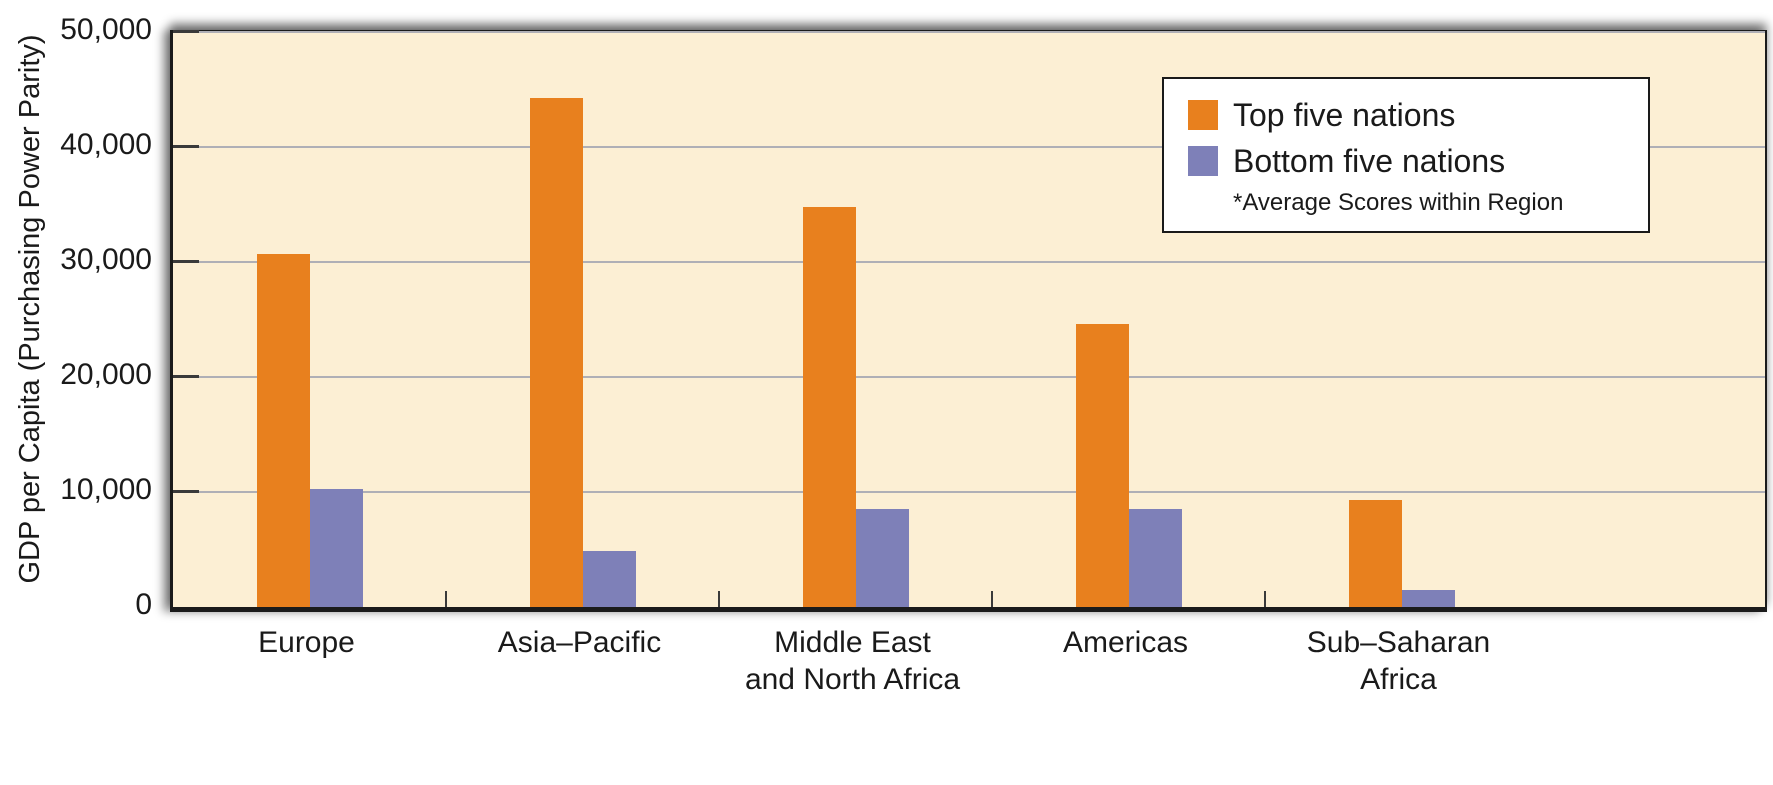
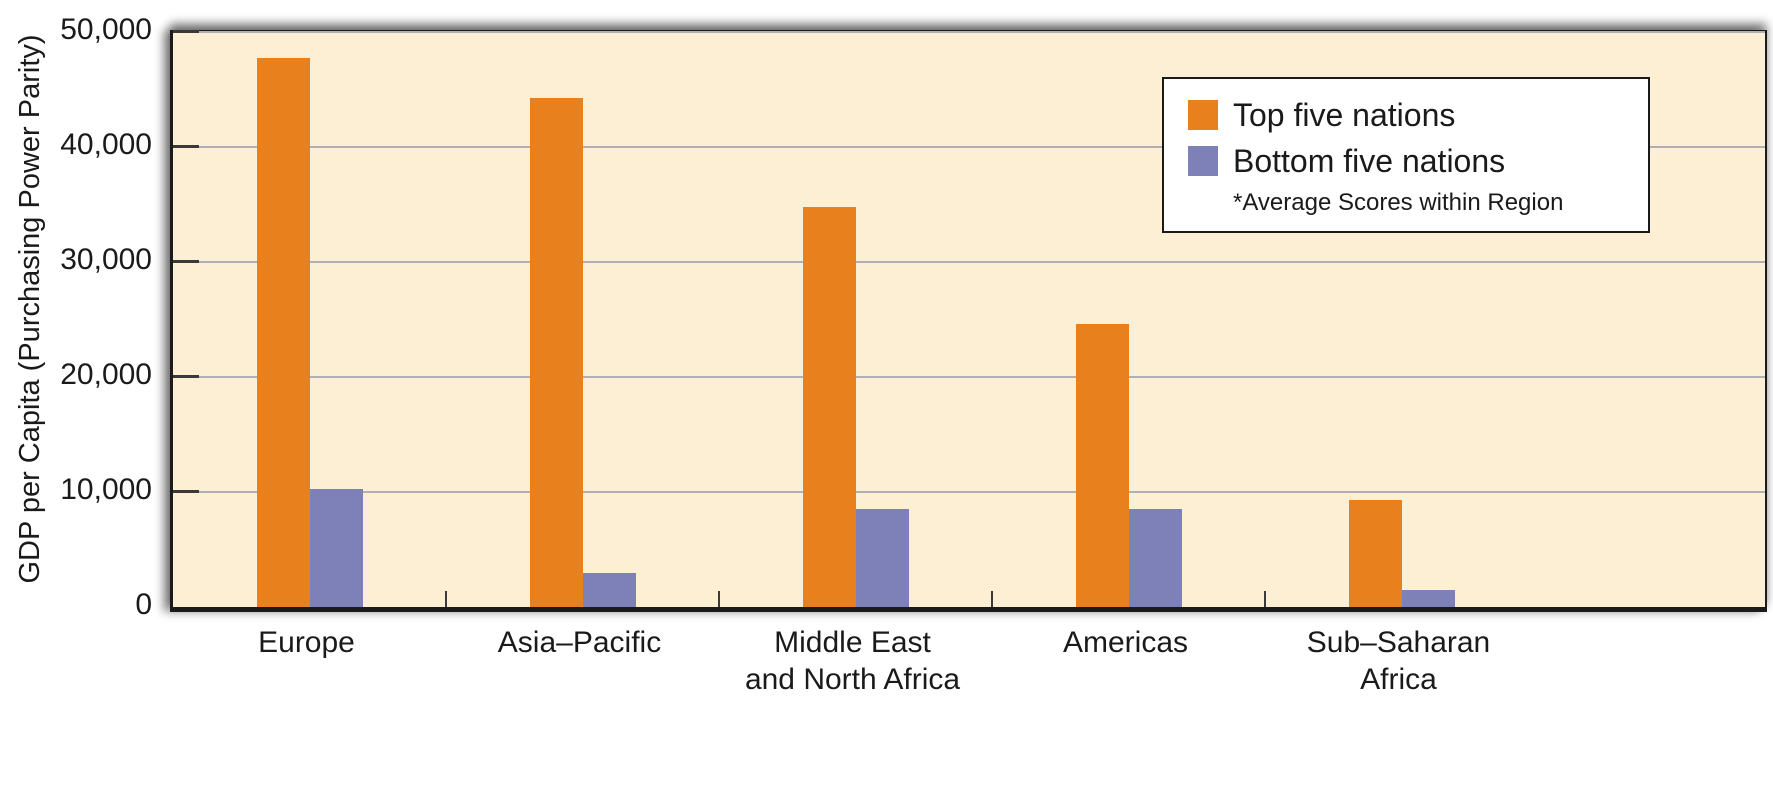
Top five nations/Europe: 30700 -> 47700
Bottom five nations/Asia–Pacific: 4900 -> 3000
